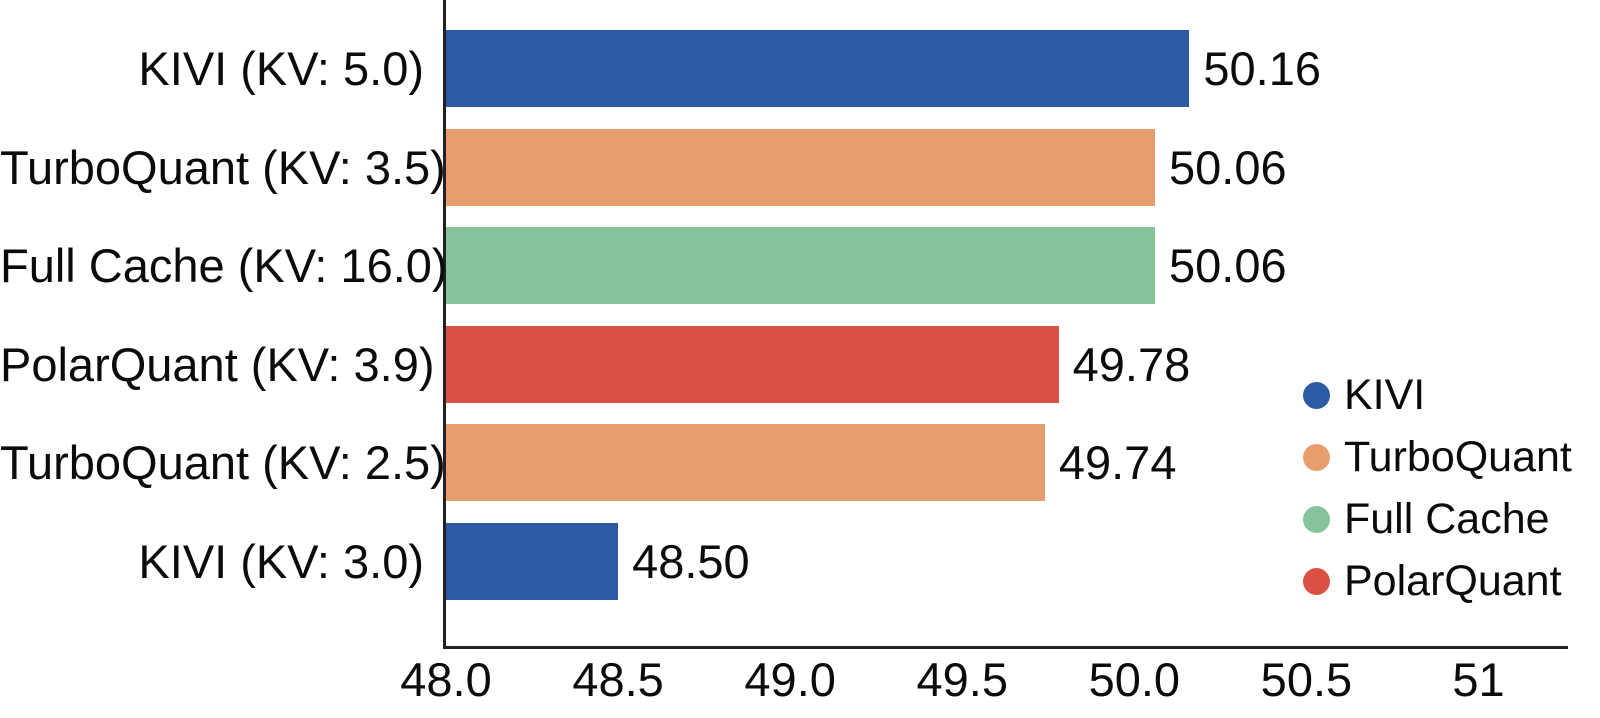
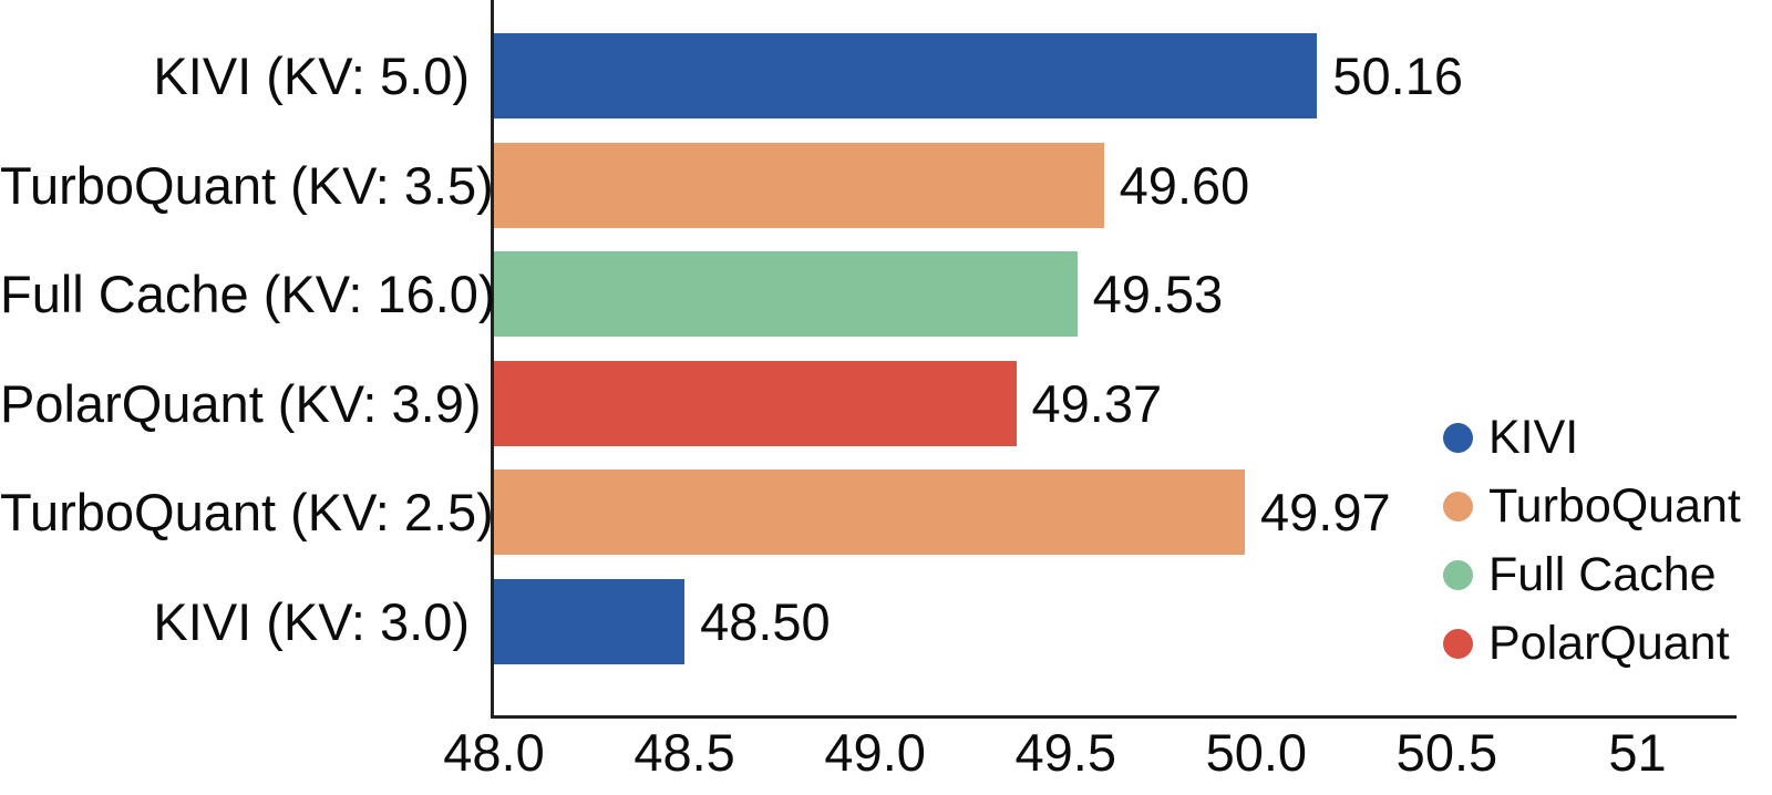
TurboQuant (KV: 3.5): 50.06 -> 49.60
Full Cache (KV: 16.0): 50.06 -> 49.53
PolarQuant (KV: 3.9): 49.78 -> 49.37
TurboQuant (KV: 2.5): 49.74 -> 49.97
